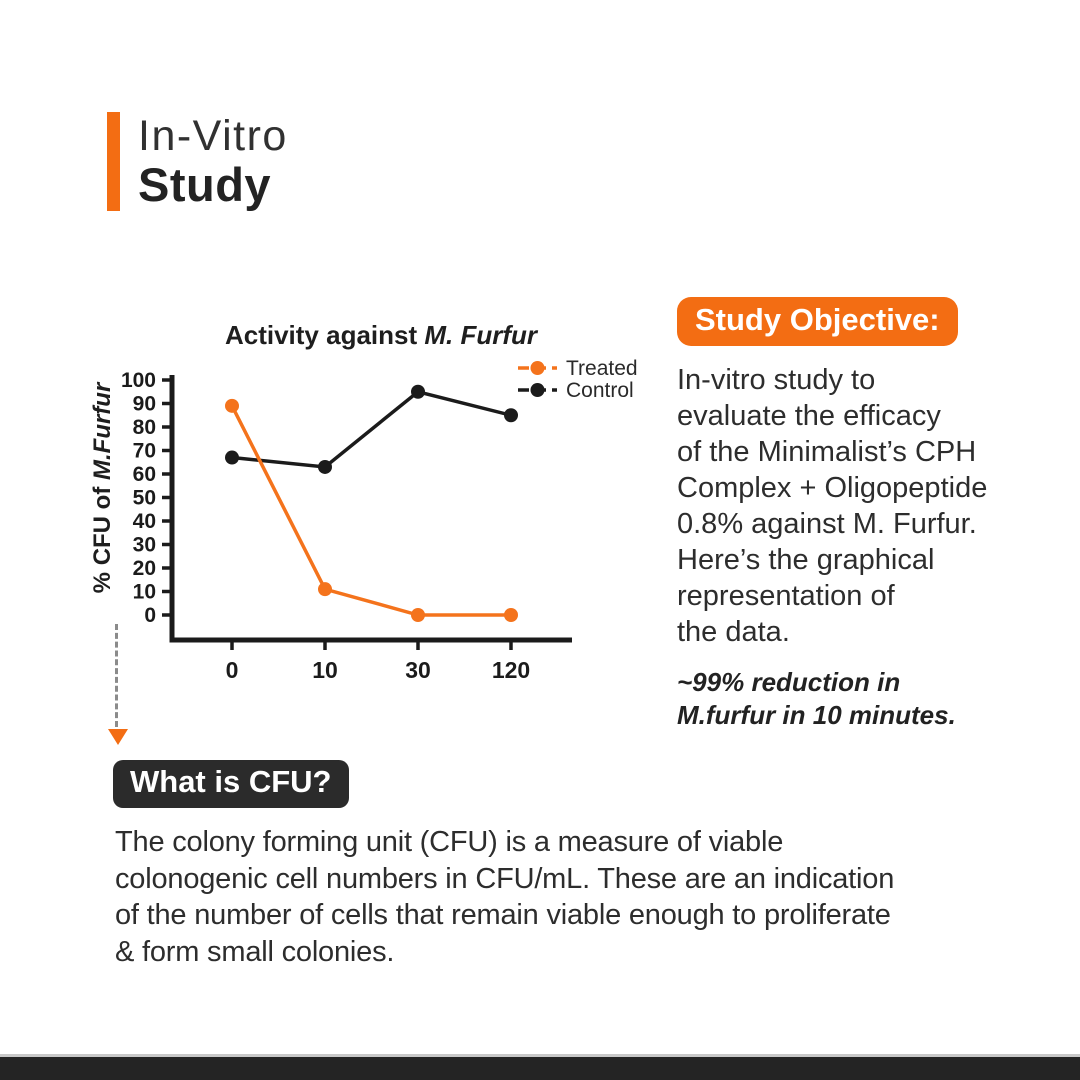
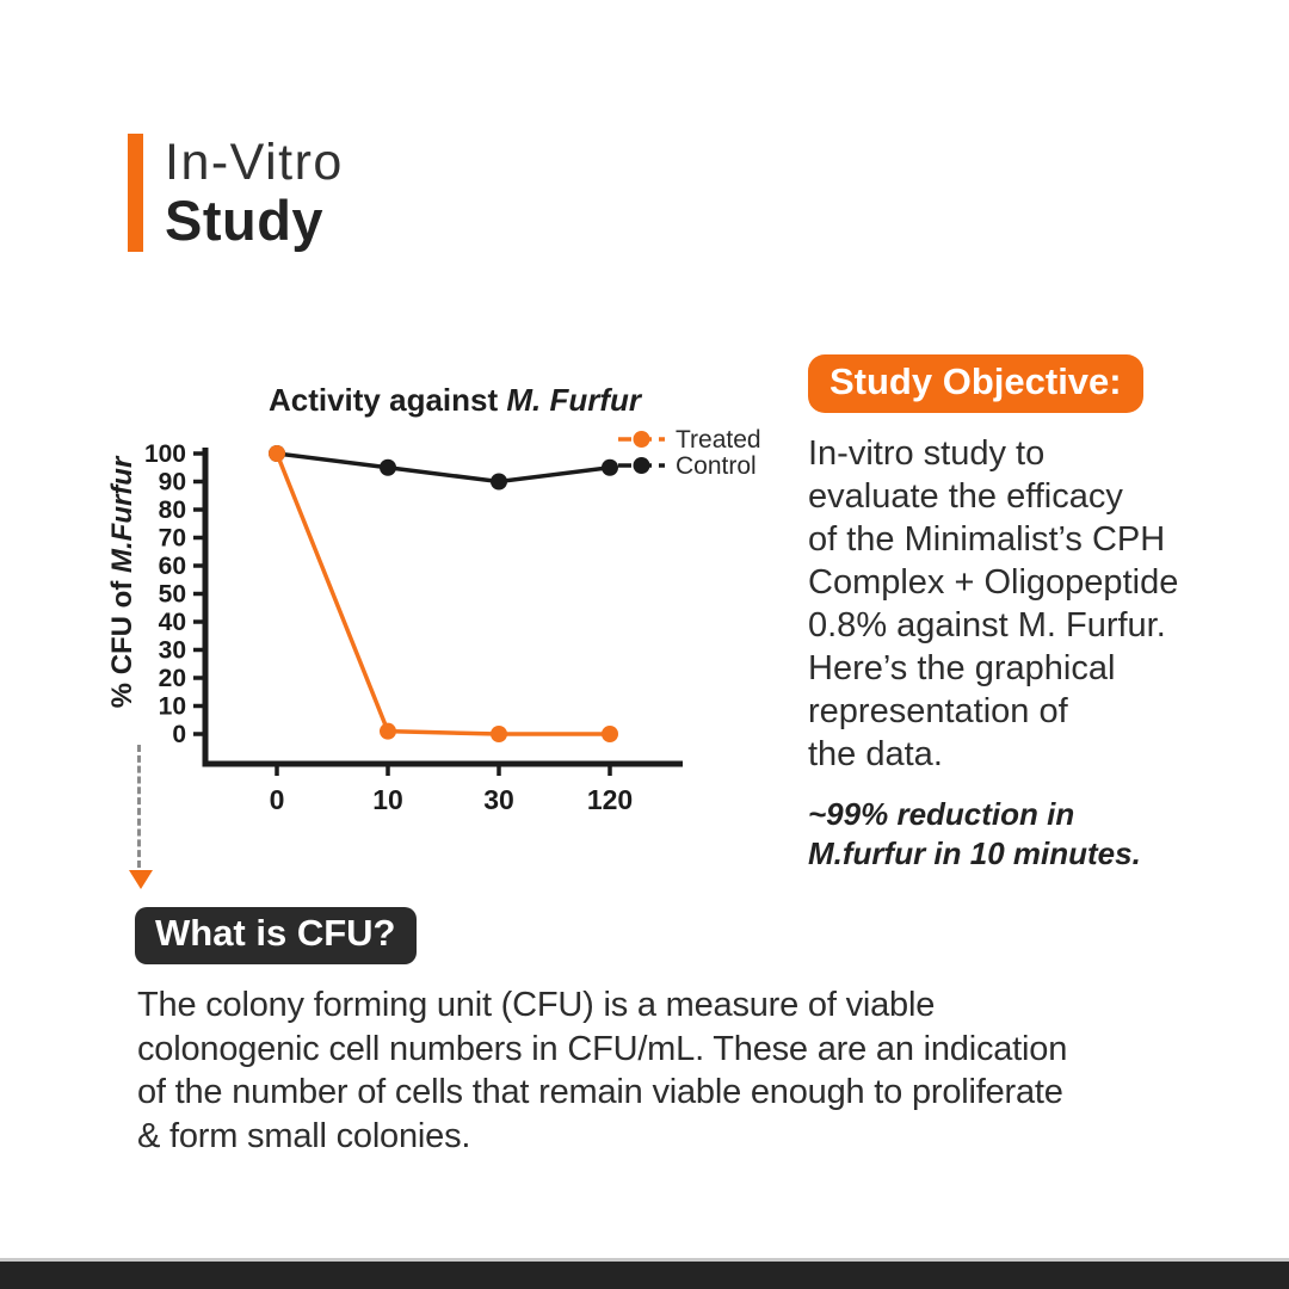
Treated/0: 89 -> 100
Control/0: 67 -> 100
Treated/10: 11 -> 1
Control/10: 63 -> 95
Control/30: 95 -> 90
Control/120: 85 -> 95
